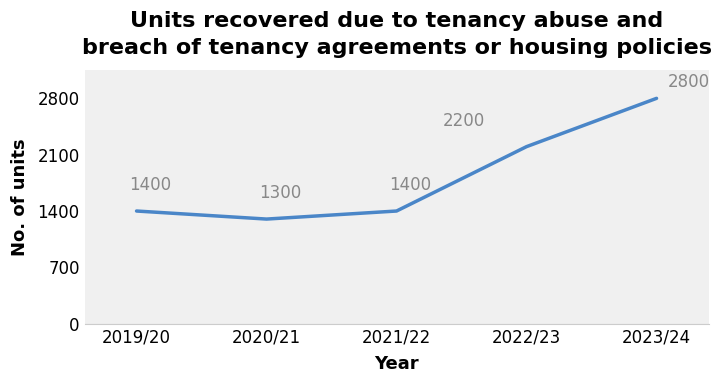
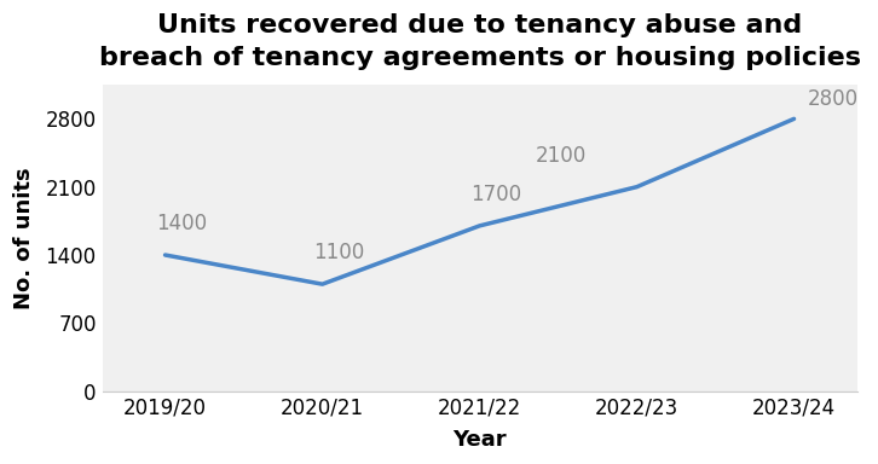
2020/21: 1300 -> 1100
2021/22: 1400 -> 1700
2022/23: 2200 -> 2100
